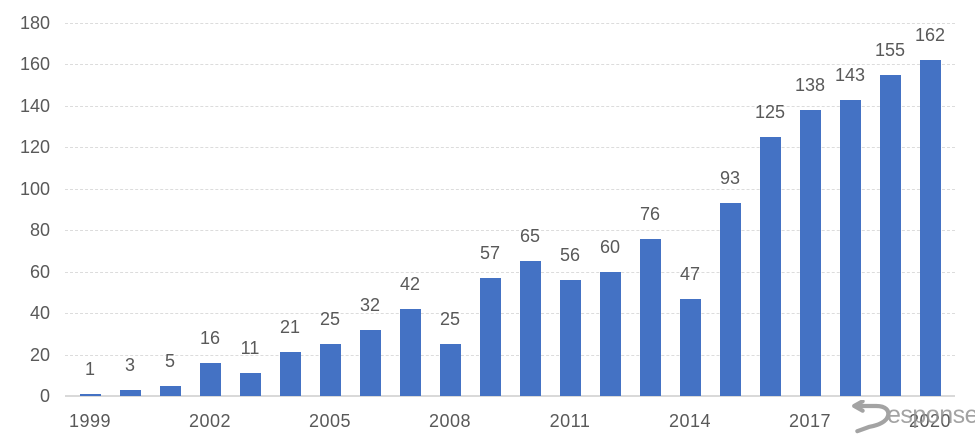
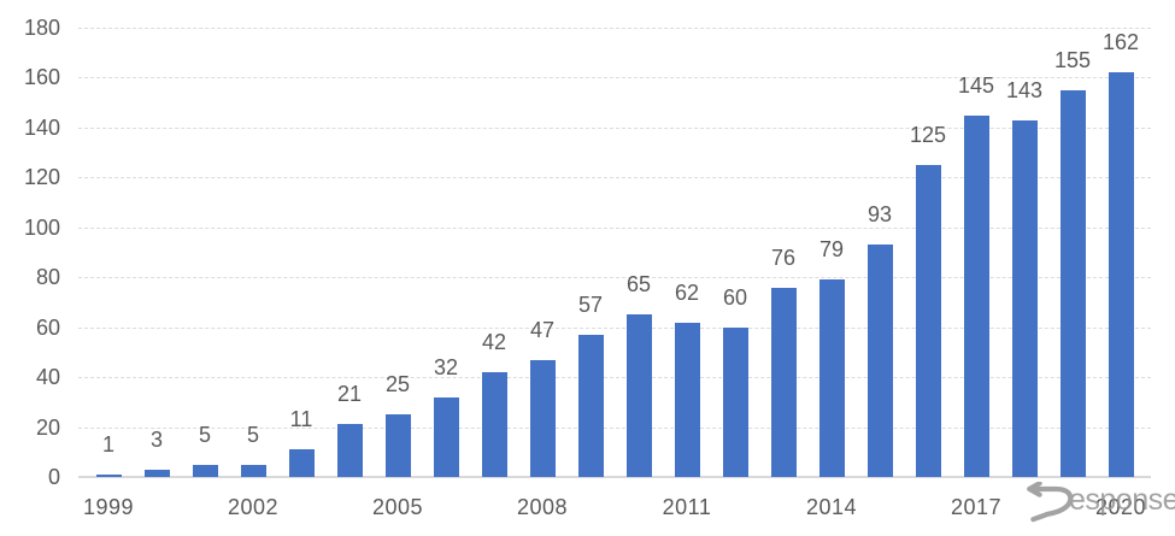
2002: 16 -> 5
2008: 25 -> 47
2011: 56 -> 62
2014: 47 -> 79
2017: 138 -> 145
